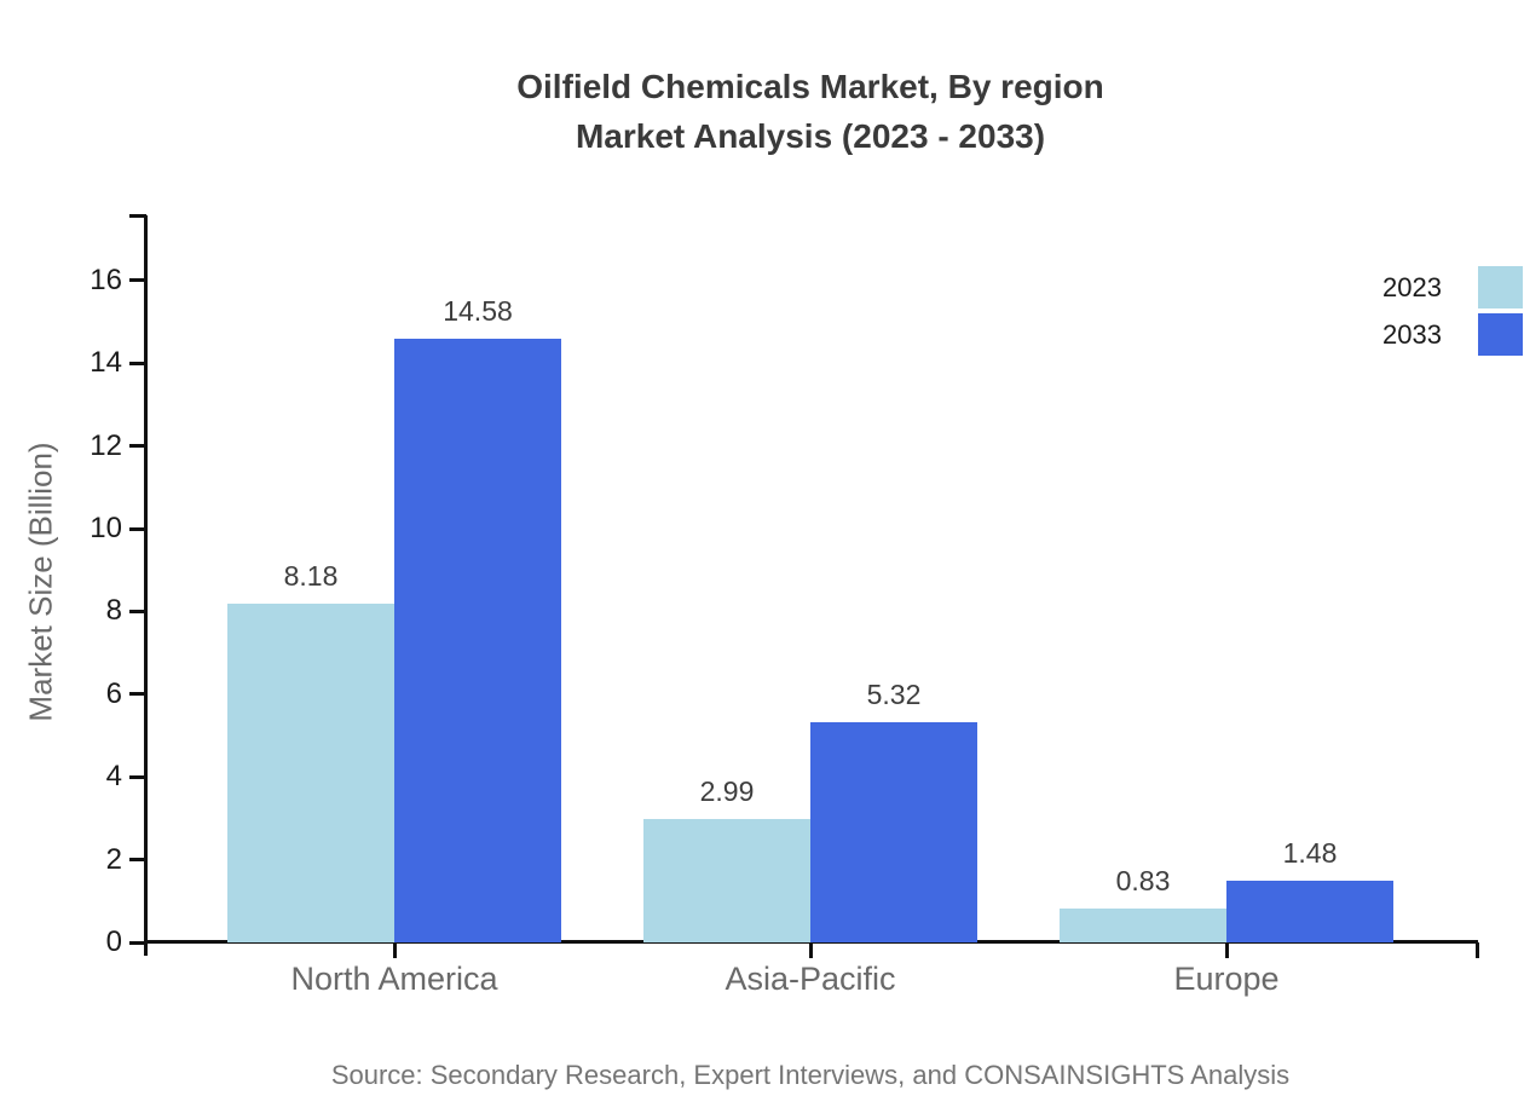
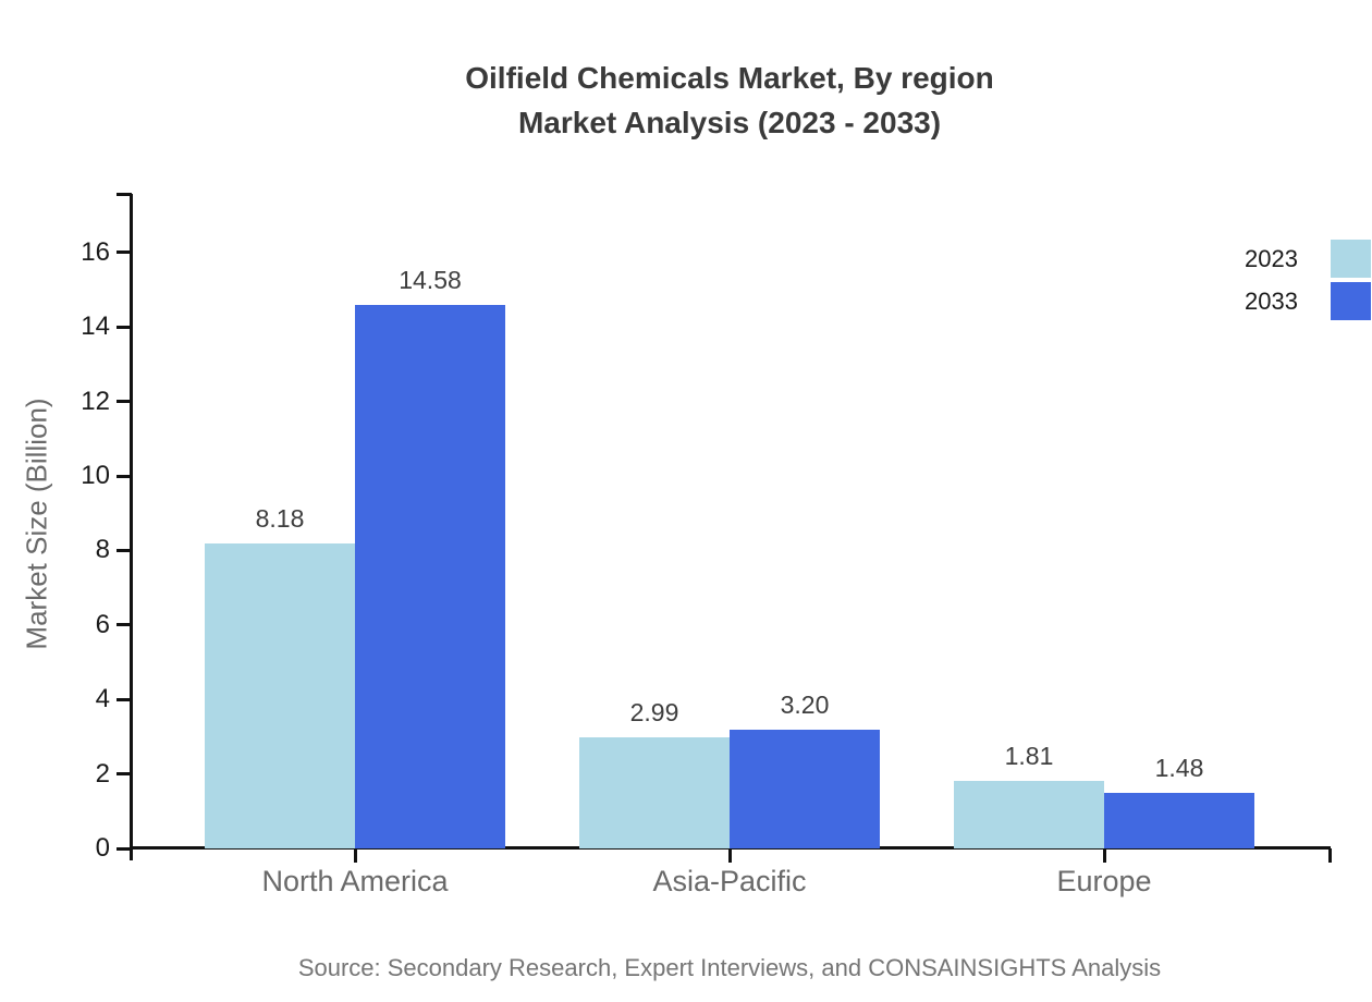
2033/Asia-Pacific: 5.32 -> 3.20
2023/Europe: 0.83 -> 1.81
